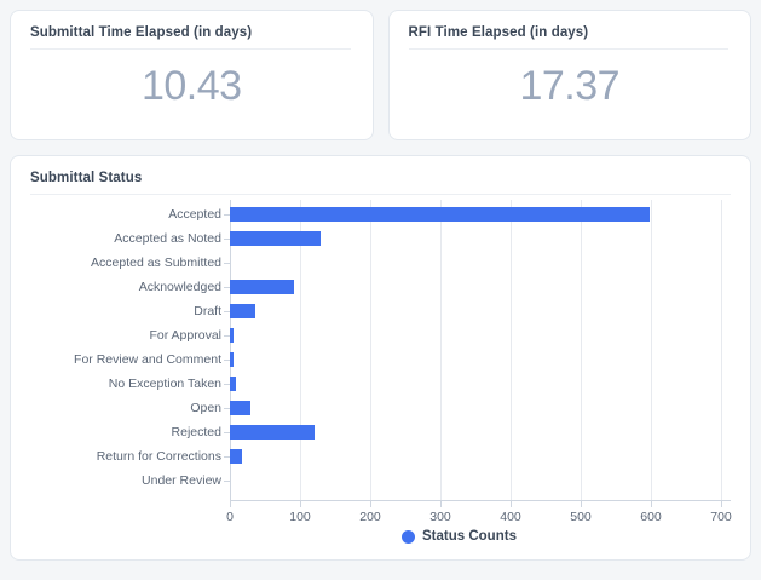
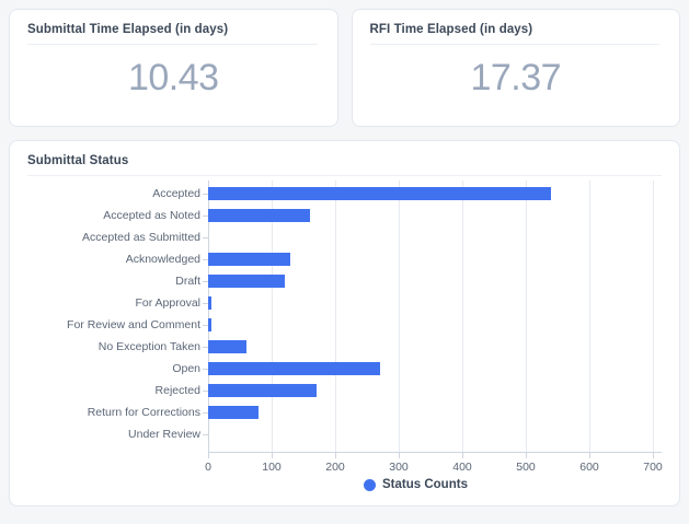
Accepted: 600 -> 540
Accepted as Noted: 130 -> 160
Acknowledged: 90 -> 130
Draft: 40 -> 120
No Exception Taken: 10 -> 60
Open: 30 -> 270
Rejected: 120 -> 170
Return for Corrections: 20 -> 80
